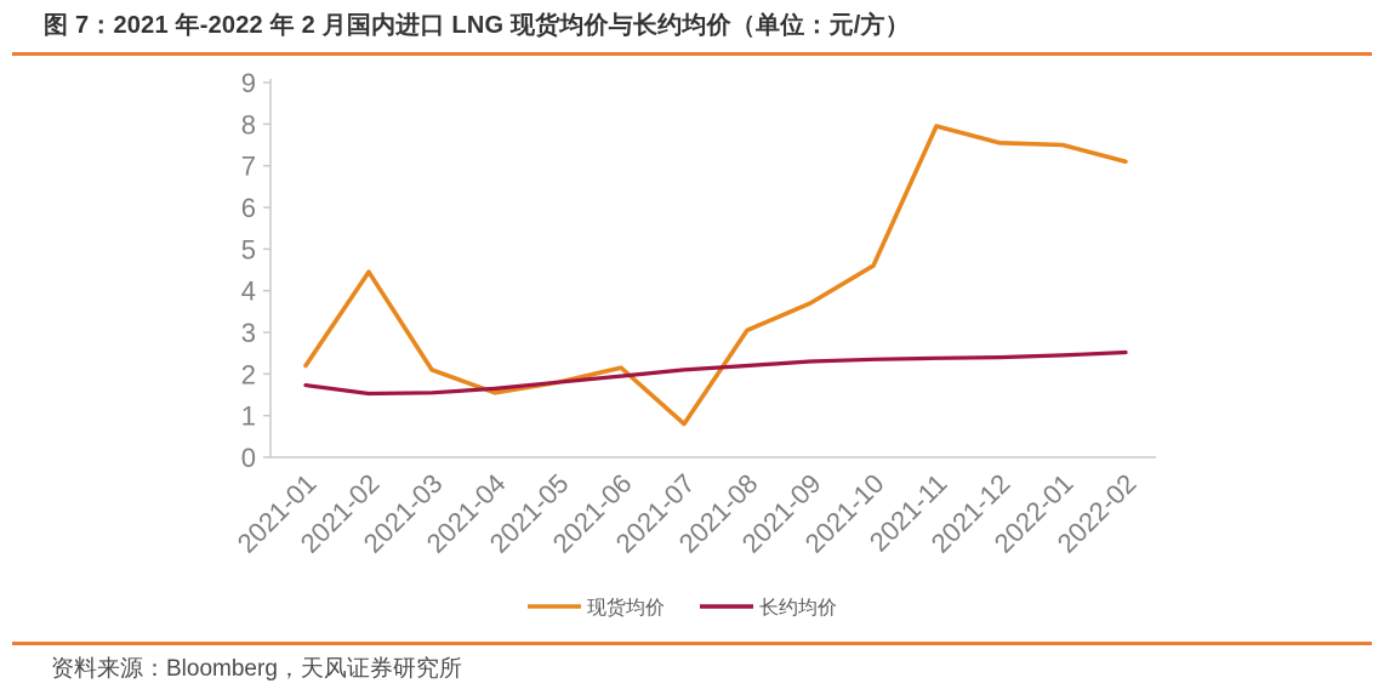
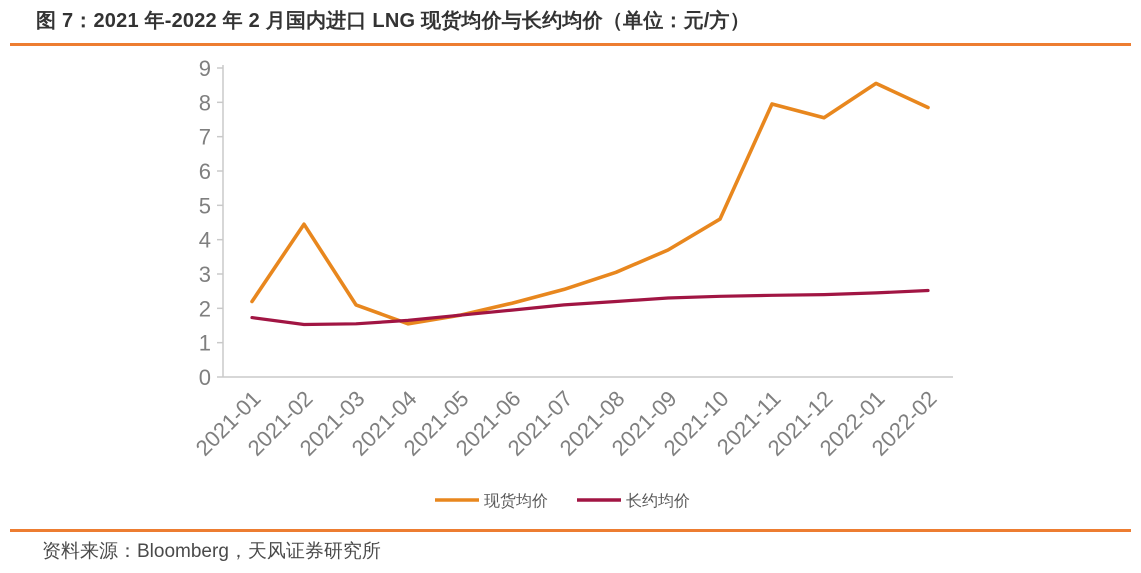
现货均价/2021-07: 0.8 -> 2.5
现货均价/2022-01: 7.5 -> 8.6
现货均价/2022-02: 7.1 -> 7.8
